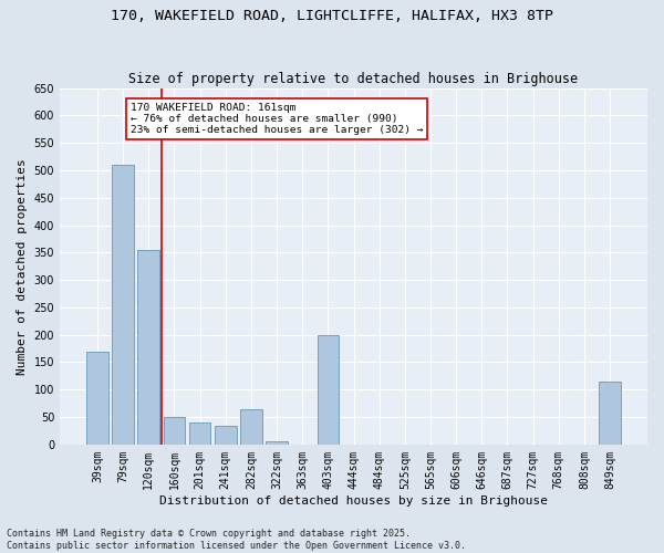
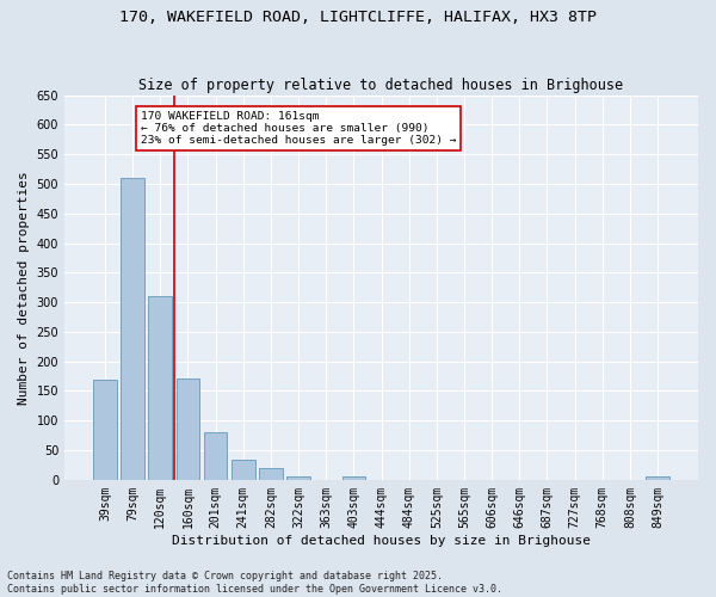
120sqm: 355 -> 310
160sqm: 50 -> 172
201sqm: 40 -> 80
282sqm: 65 -> 20
403sqm: 200 -> 6
849sqm: 115 -> 5
